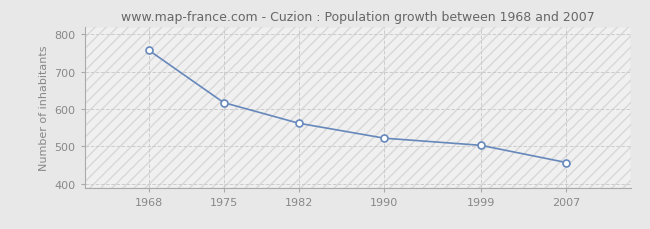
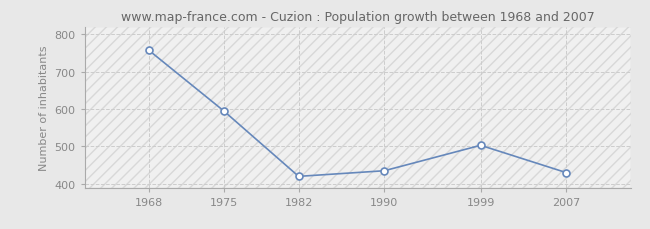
1975: 617 -> 595
1982: 562 -> 420
1990: 522 -> 435
2007: 457 -> 430
